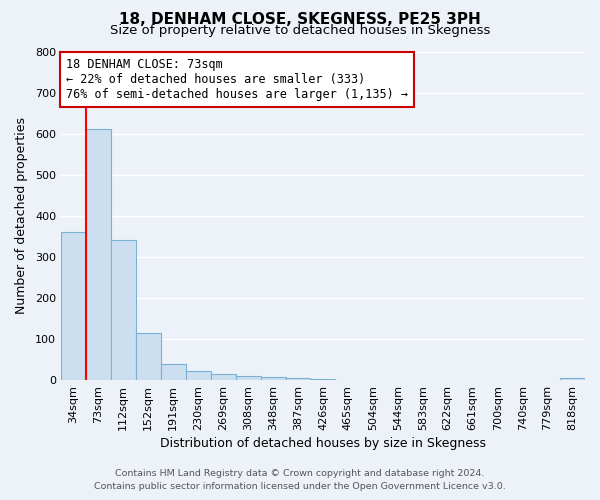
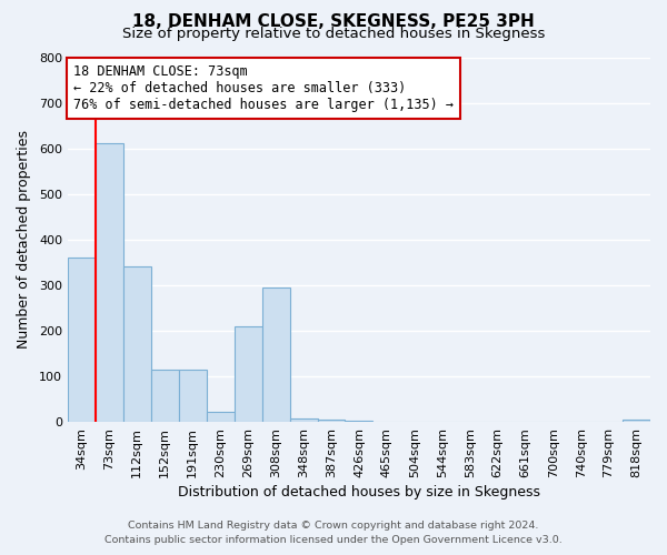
191sqm: 40 -> 115
269sqm: 15 -> 210
308sqm: 10 -> 295
